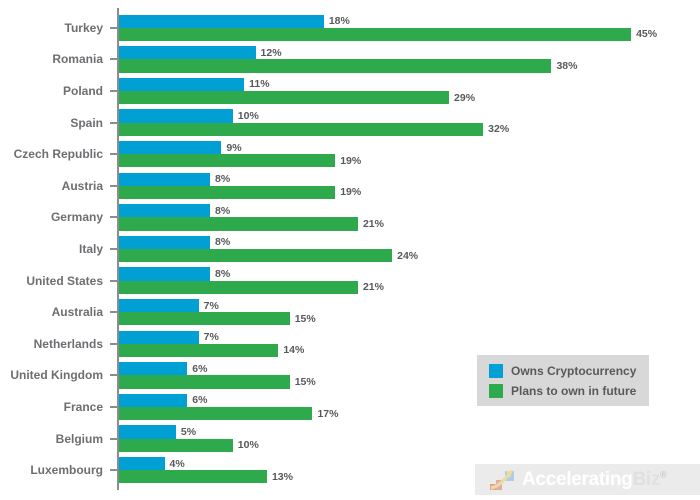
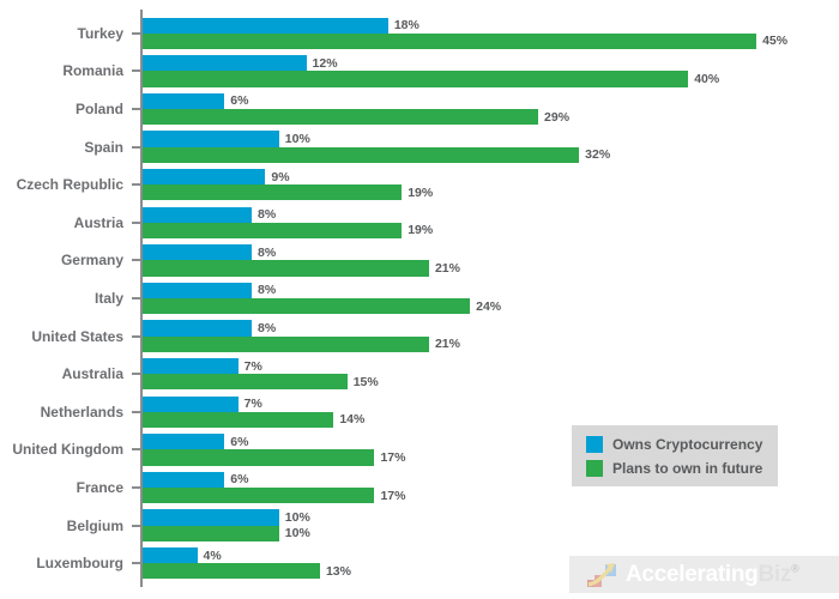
Plans to own in future/Romania: 38% -> 40%
Owns Cryptocurrency/Poland: 11% -> 6%
Plans to own in future/United Kingdom: 15% -> 17%
Owns Cryptocurrency/Belgium: 5% -> 10%
